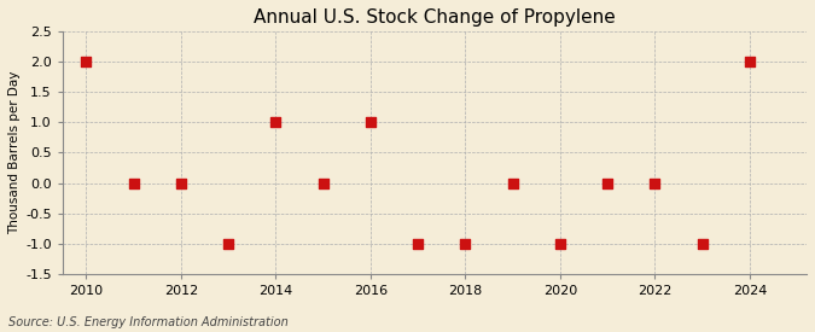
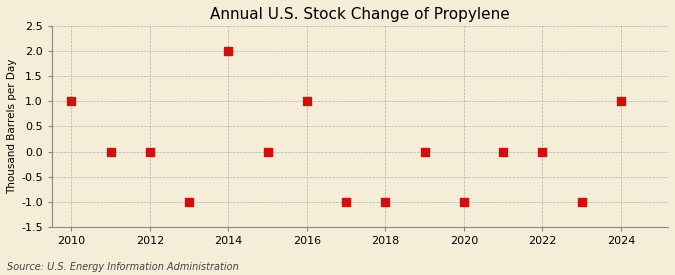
2010: 2 -> 1
2014: 1 -> 2
2024: 2 -> 1
